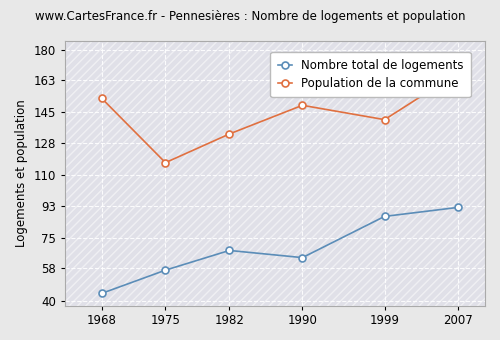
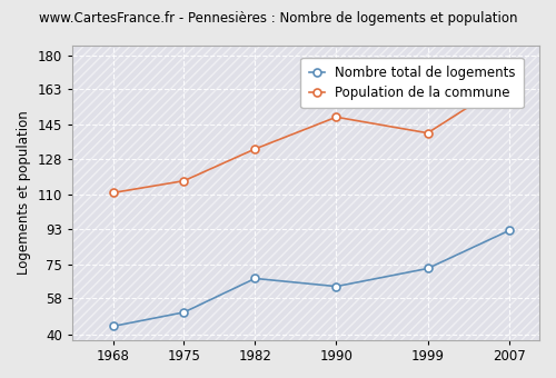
Population de la commune/1968: 153 -> 111
Nombre total de logements/1975: 57 -> 51
Nombre total de logements/1999: 87 -> 73
